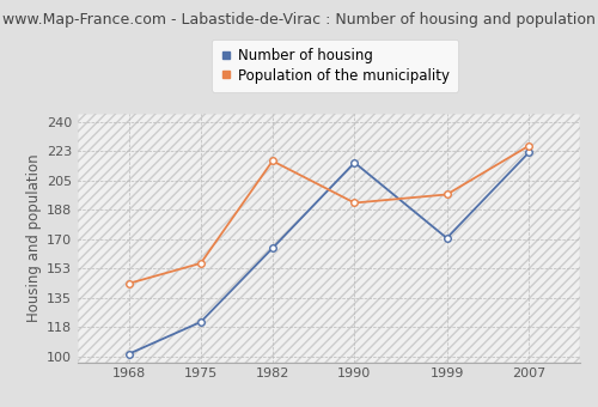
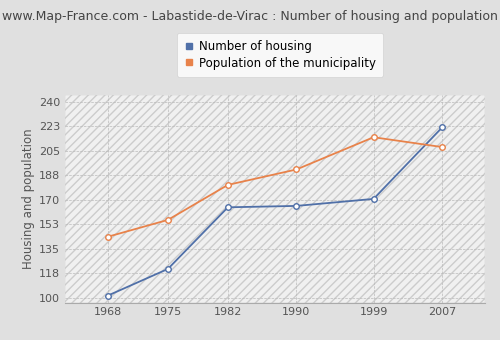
Population of the municipality/1982: 217 -> 181
Number of housing/1990: 216 -> 166
Population of the municipality/1999: 197 -> 215
Population of the municipality/2007: 226 -> 208
